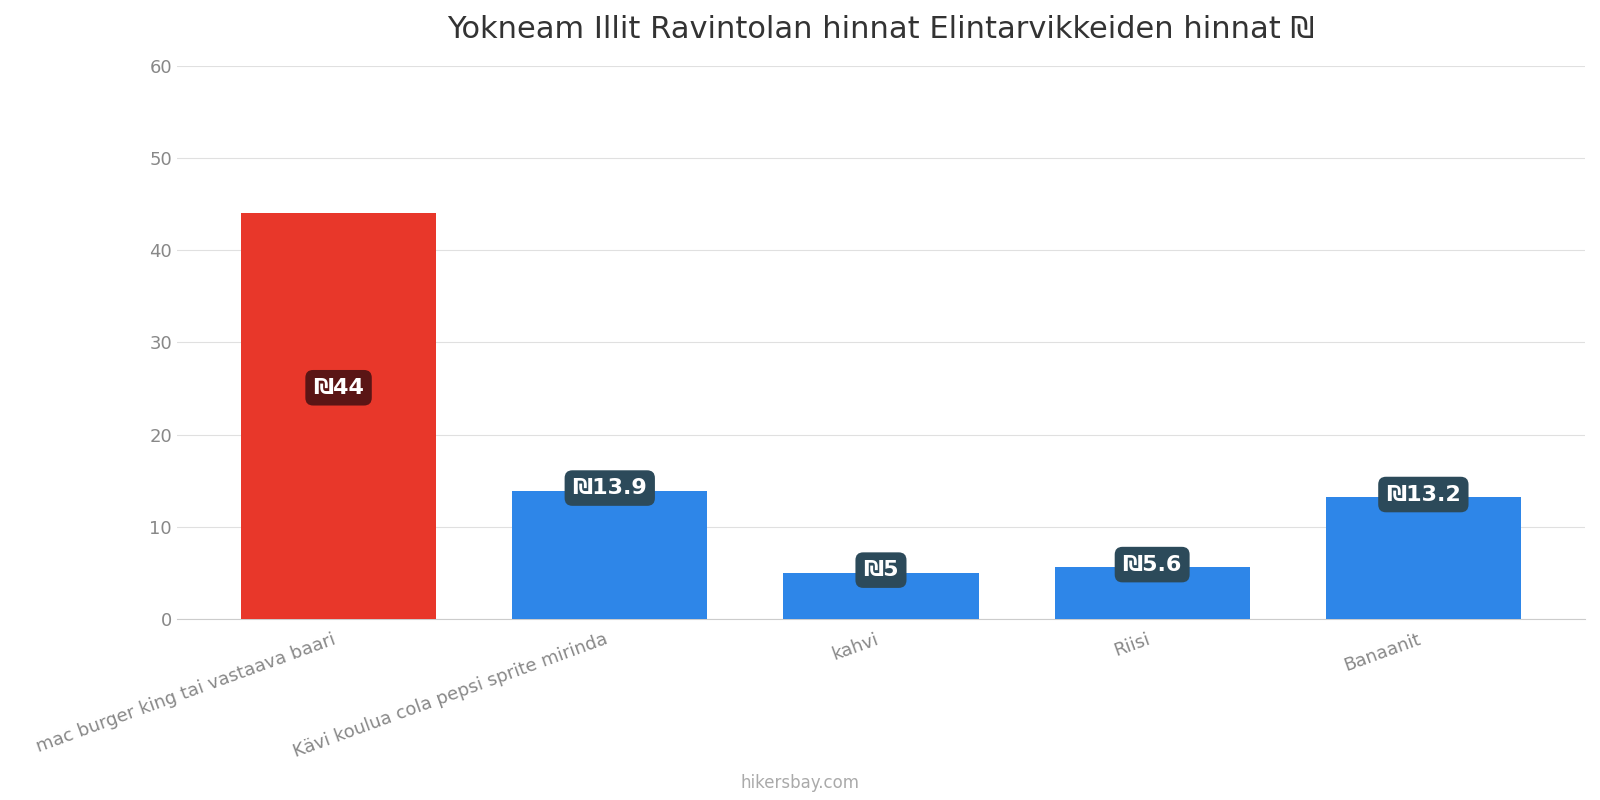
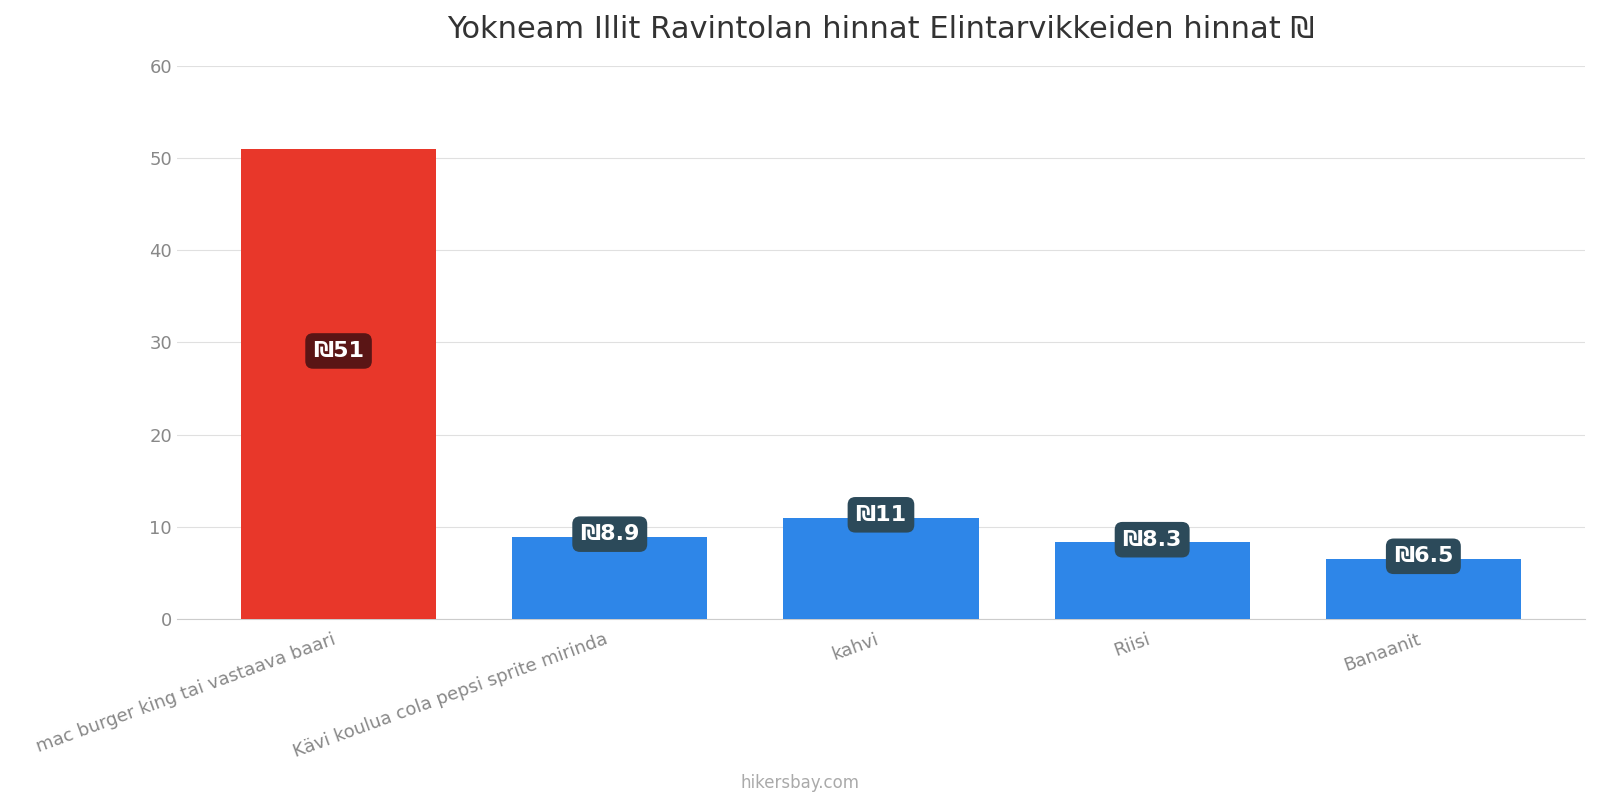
mac burger king tai vastaava baari: ₪44 -> ₪51
Kävi koulua cola pepsi sprite mirinda: ₪13.9 -> ₪8.9
kahvi: ₪5 -> ₪11
Riisi: ₪5.6 -> ₪8.3
Banaanit: ₪13.2 -> ₪6.5
